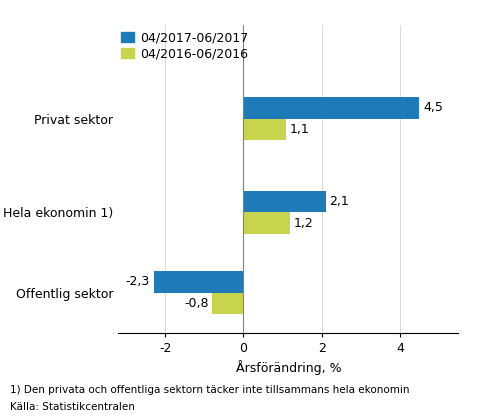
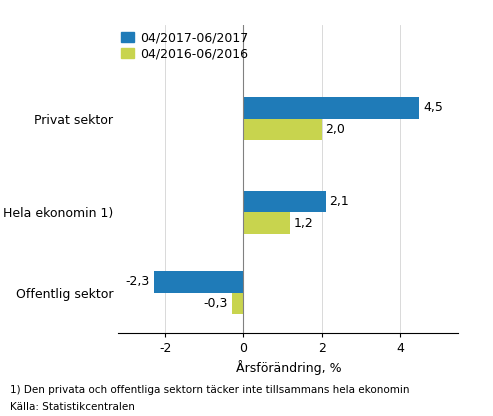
04/2016-06/2016/Privat sektor: 1,1 -> 2,0
04/2016-06/2016/Offentlig sektor: -0,8 -> -0,3
